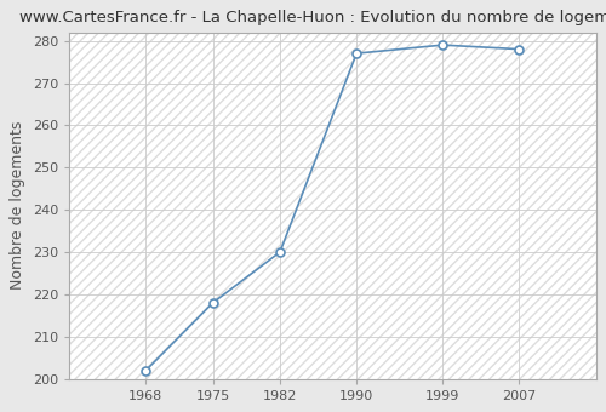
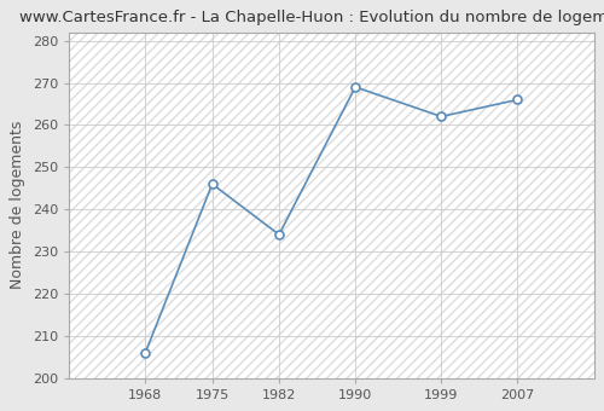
1968: 202 -> 206
1975: 218 -> 246
1982: 230 -> 234
1990: 277 -> 269
1999: 279 -> 262
2007: 278 -> 266
